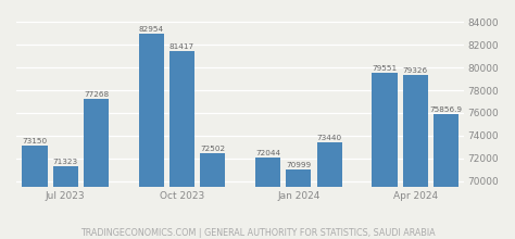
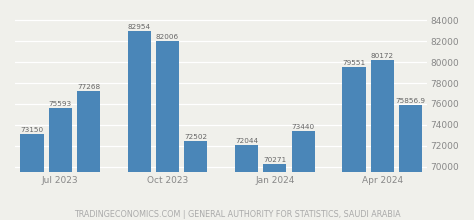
Jul 2023: 71323 -> 75593
Oct 2023: 81417 -> 82006
Jan 2024: 70999 -> 70271
Apr 2024: 79326 -> 80172
